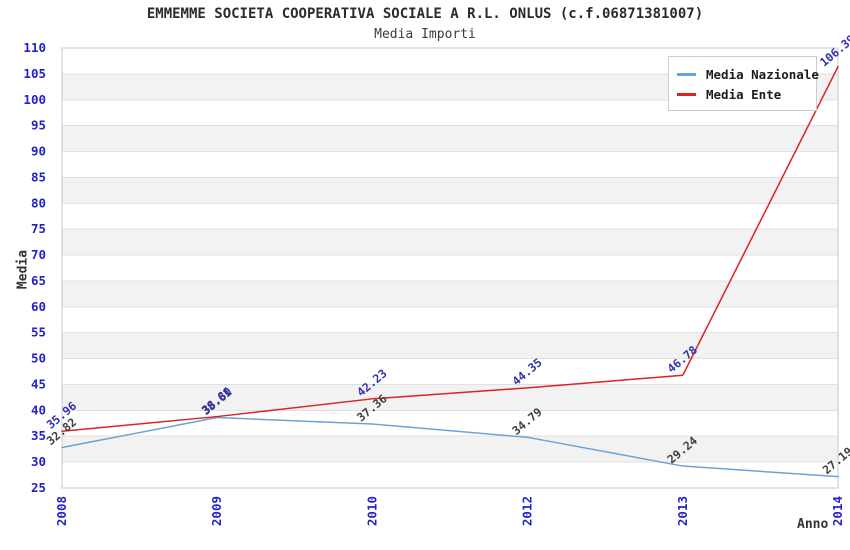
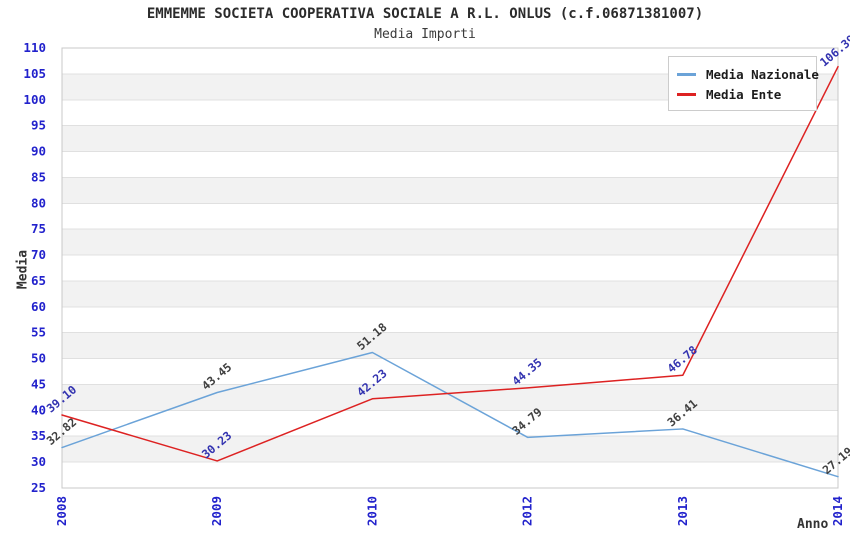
Media Ente/2008: 35.96 -> 39.10
Media Nazionale/2009: 38.61 -> 43.45
Media Ente/2009: 38.80 -> 30.23
Media Nazionale/2010: 37.36 -> 51.18
Media Nazionale/2013: 29.24 -> 36.41
